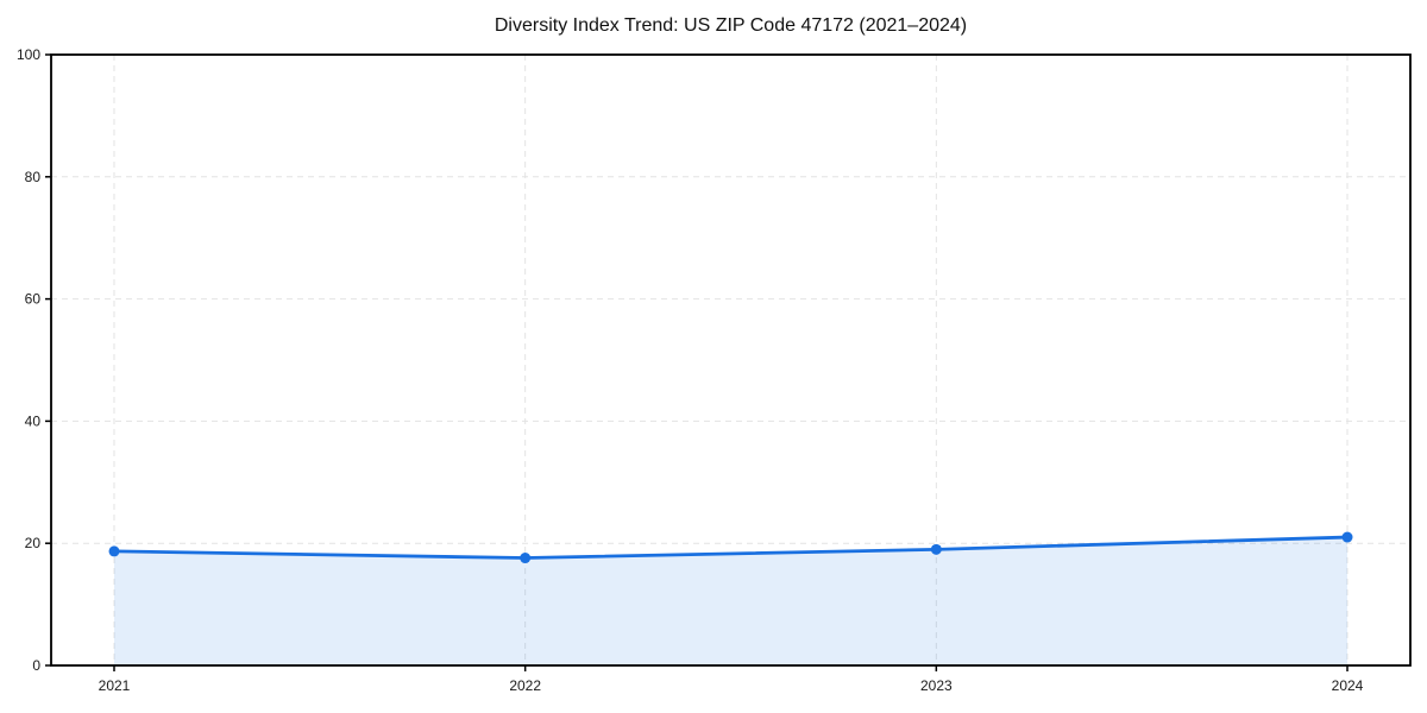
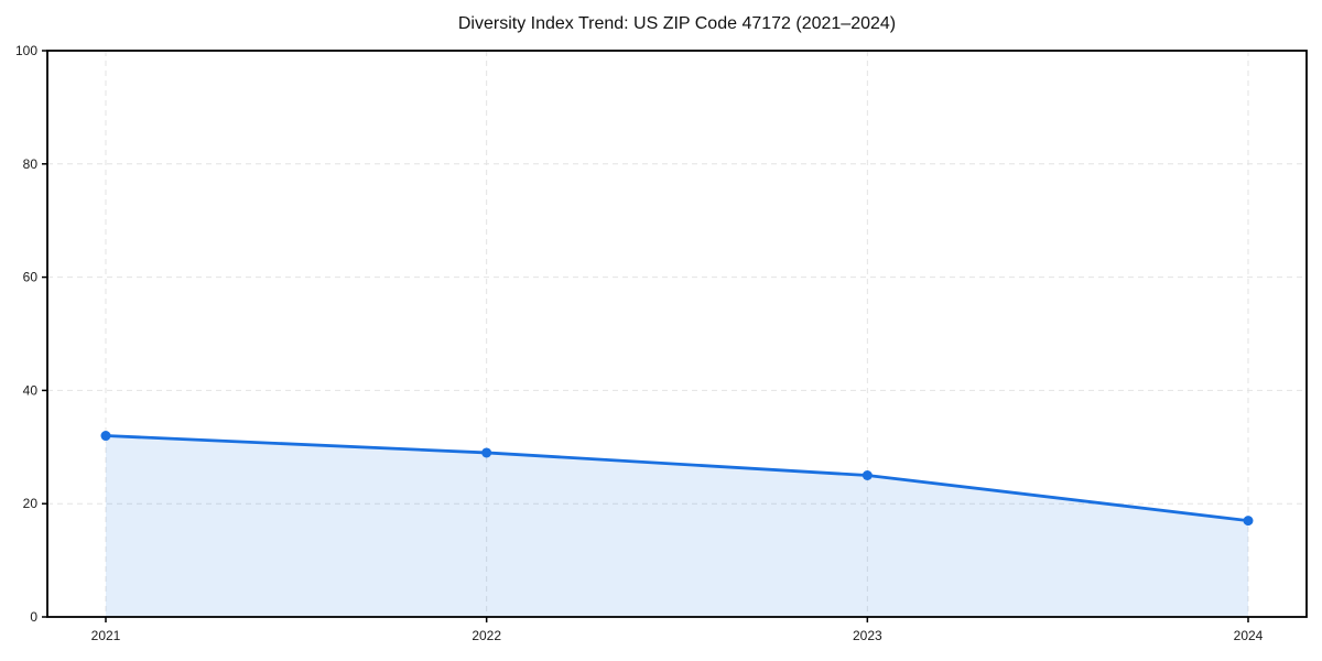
2021: 19 -> 32
2022: 18 -> 29
2023: 19 -> 25
2024: 21 -> 17
